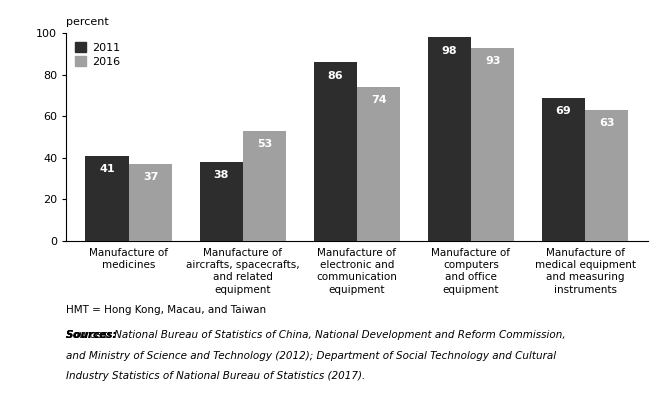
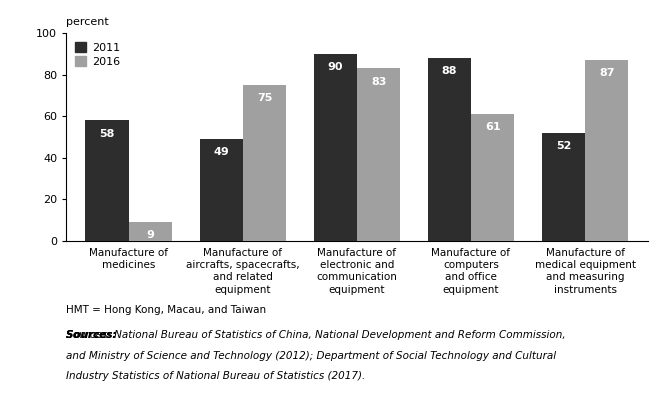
2011/Manufacture of medicines: 41 -> 58
2016/Manufacture of medicines: 37 -> 9
2011/Manufacture of aircrafts, spacecrafts, and related equipment: 38 -> 49
2016/Manufacture of aircrafts, spacecrafts, and related equipment: 53 -> 75
2011/Manufacture of electronic and communication equipment: 86 -> 90
2016/Manufacture of electronic and communication equipment: 74 -> 83
2011/Manufacture of computers and office equipment: 98 -> 88
2016/Manufacture of computers and office equipment: 93 -> 61
2011/Manufacture of medical equipment and measuring instruments: 69 -> 52
2016/Manufacture of medical equipment and measuring instruments: 63 -> 87
